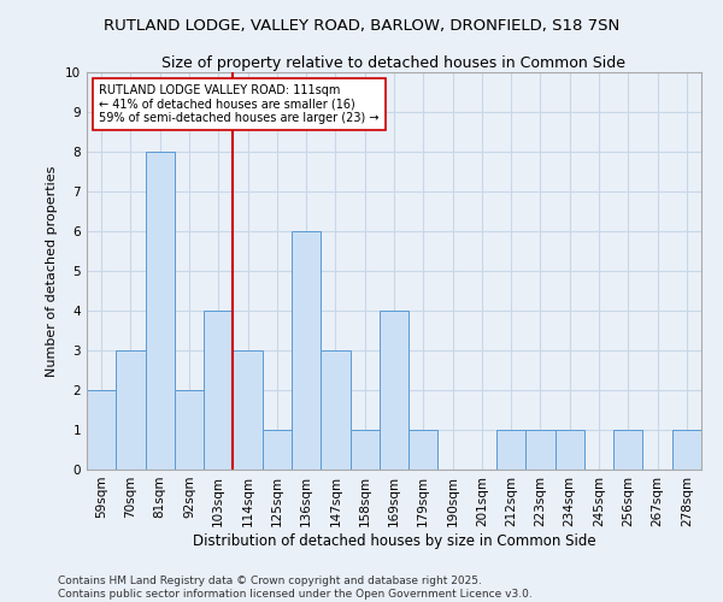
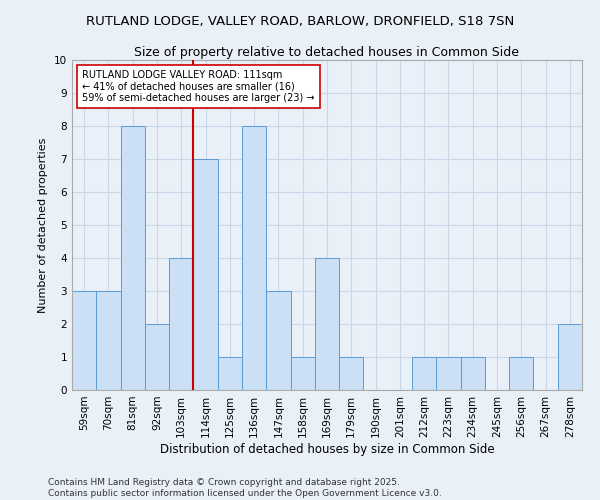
59sqm: 2 -> 3
114sqm: 3 -> 7
136sqm: 6 -> 8
278sqm: 1 -> 2
